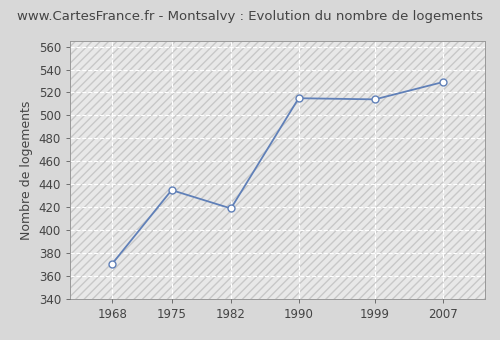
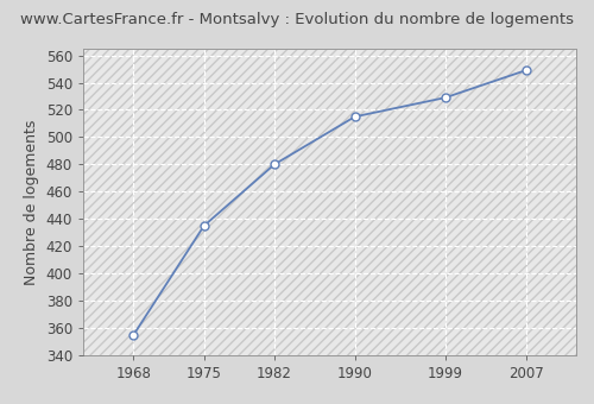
1968: 371 -> 355
1982: 419 -> 480
1999: 514 -> 529
2007: 529 -> 549
